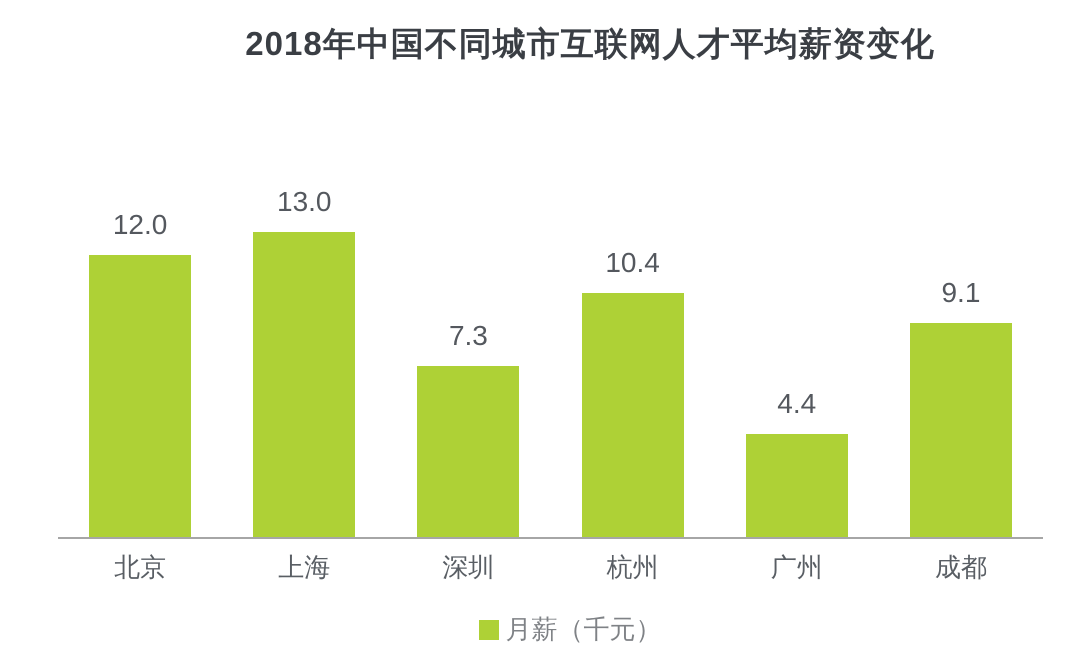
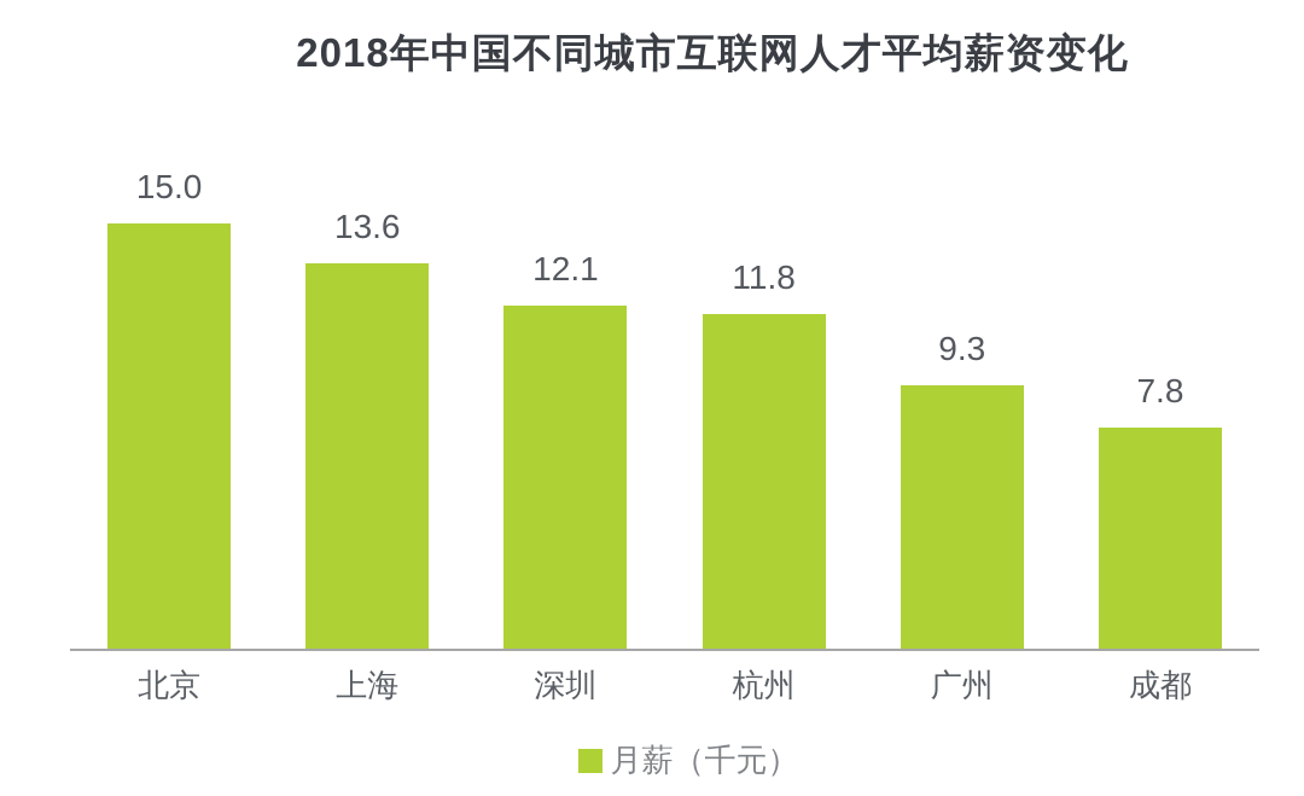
北京: 12.0 -> 15.0
上海: 13.0 -> 13.6
深圳: 7.3 -> 12.1
杭州: 10.4 -> 11.8
广州: 4.4 -> 9.3
成都: 9.1 -> 7.8
